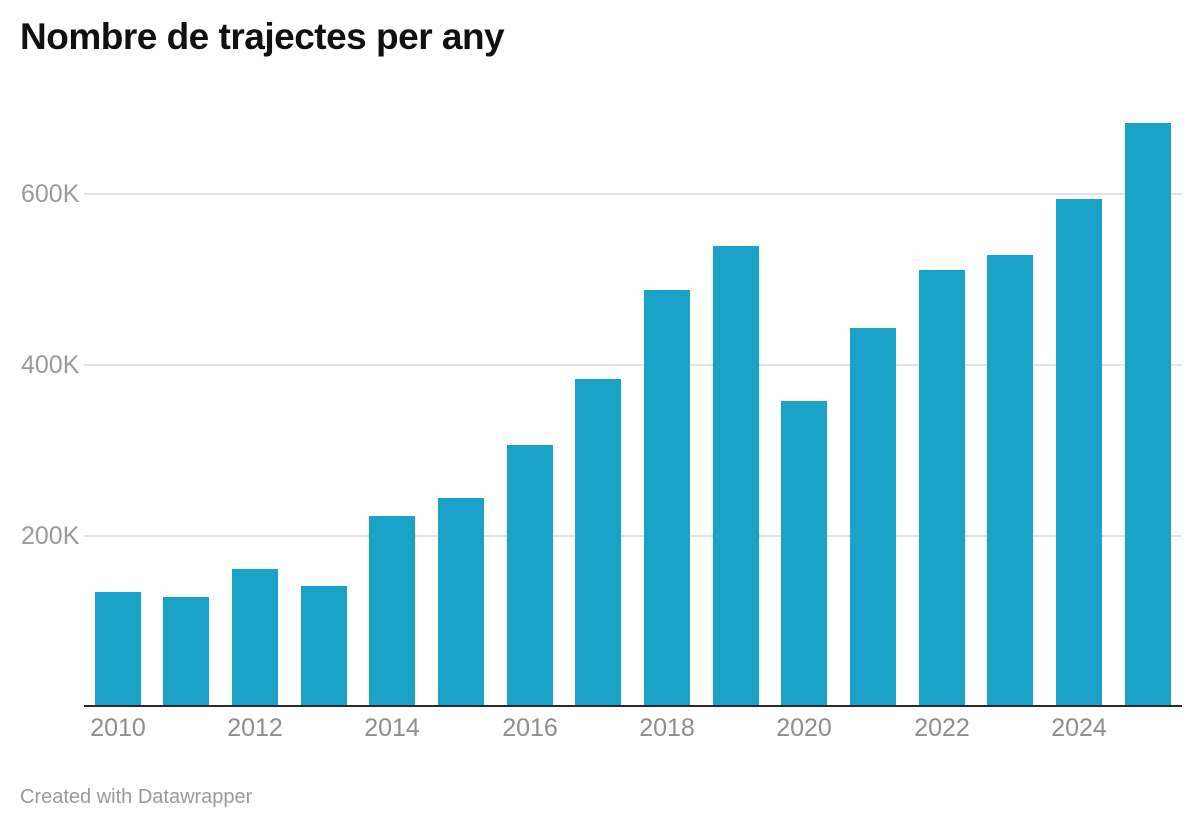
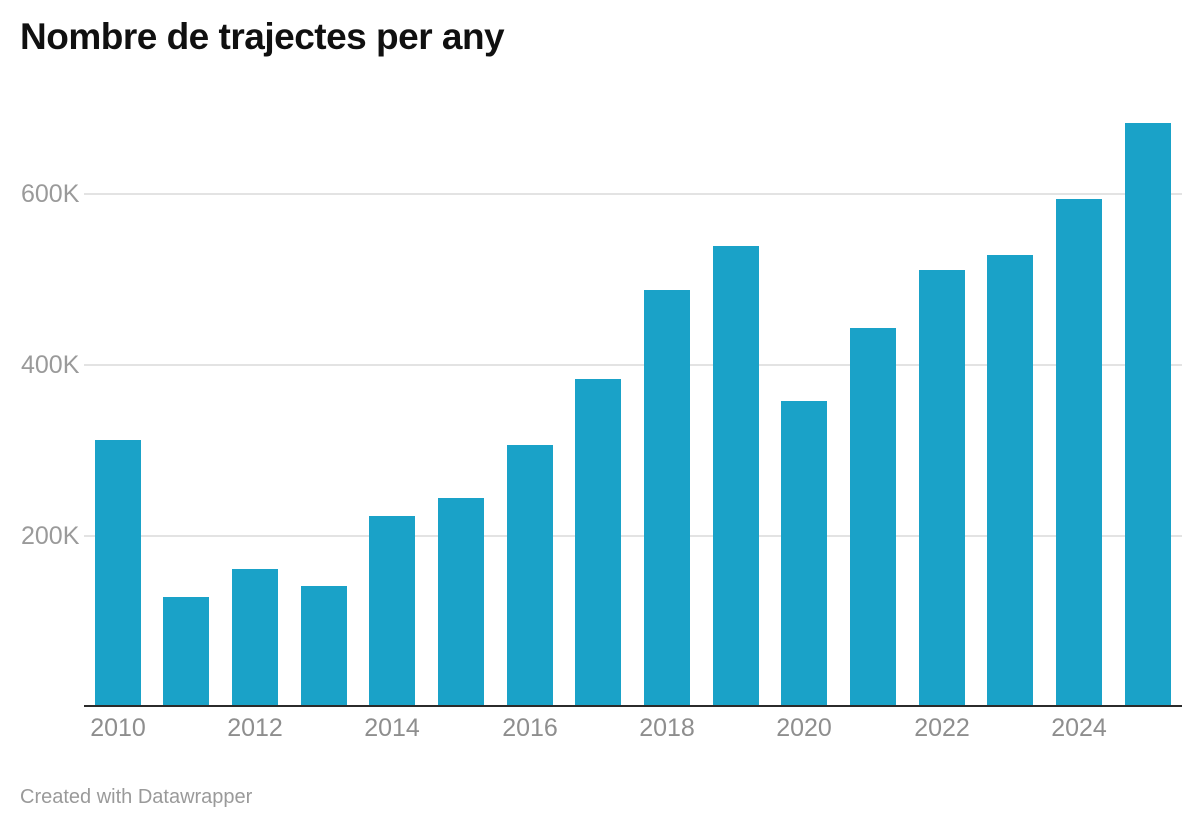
2010: 130K -> 310K
